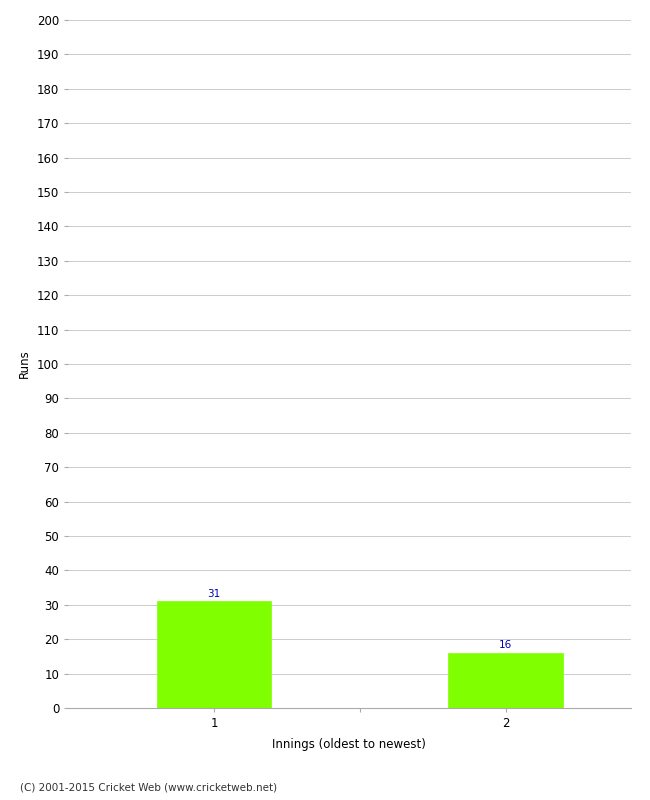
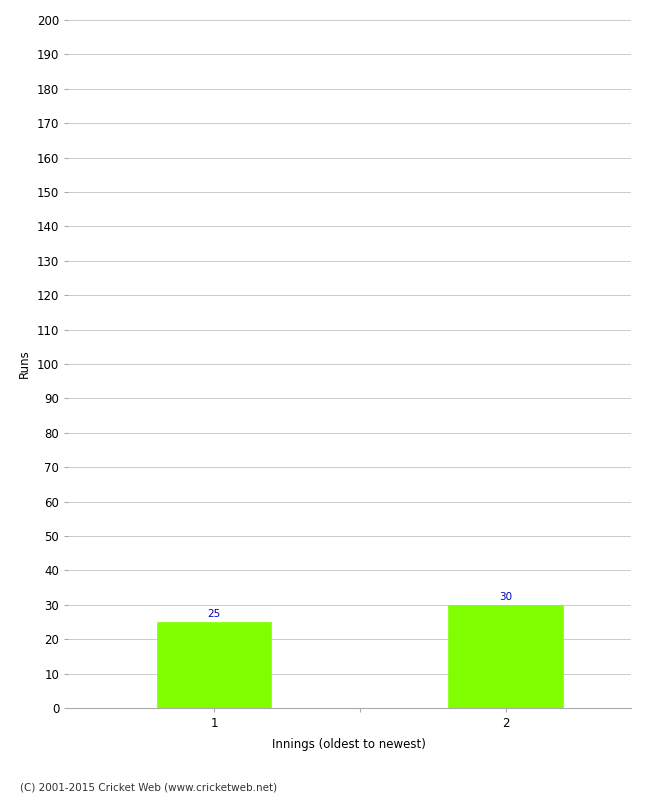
1: 31 -> 25
2: 16 -> 30
